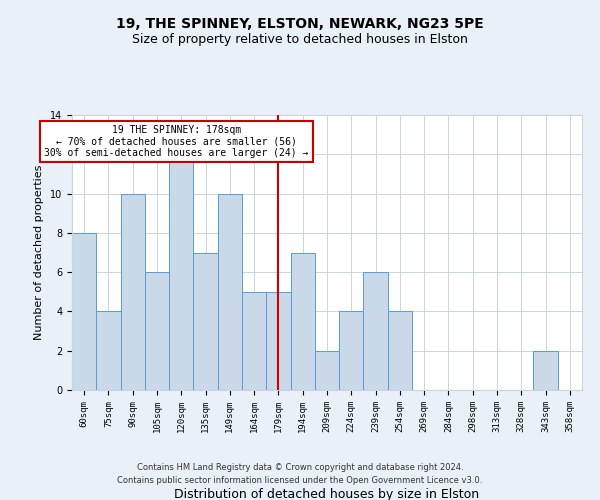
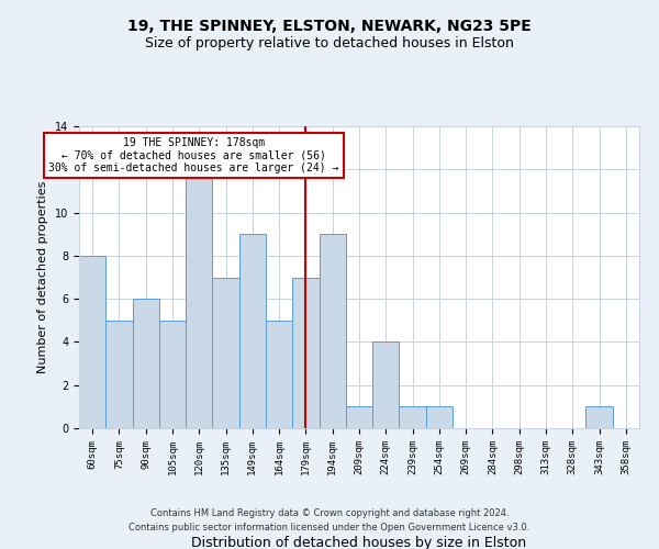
75sqm: 4 -> 5
90sqm: 10 -> 6
105sqm: 6 -> 5
149sqm: 10 -> 9
179sqm: 5 -> 7
194sqm: 7 -> 9
209sqm: 2 -> 1
239sqm: 6 -> 1
254sqm: 4 -> 1
343sqm: 2 -> 1
